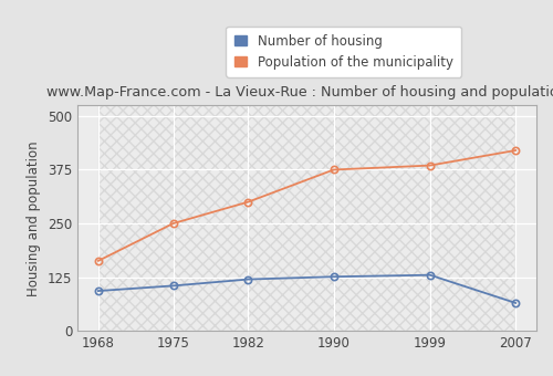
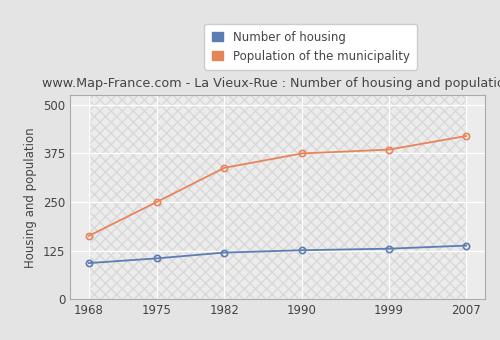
Population of the municipality/1982: 300 -> 338
Number of housing/2007: 65 -> 138
